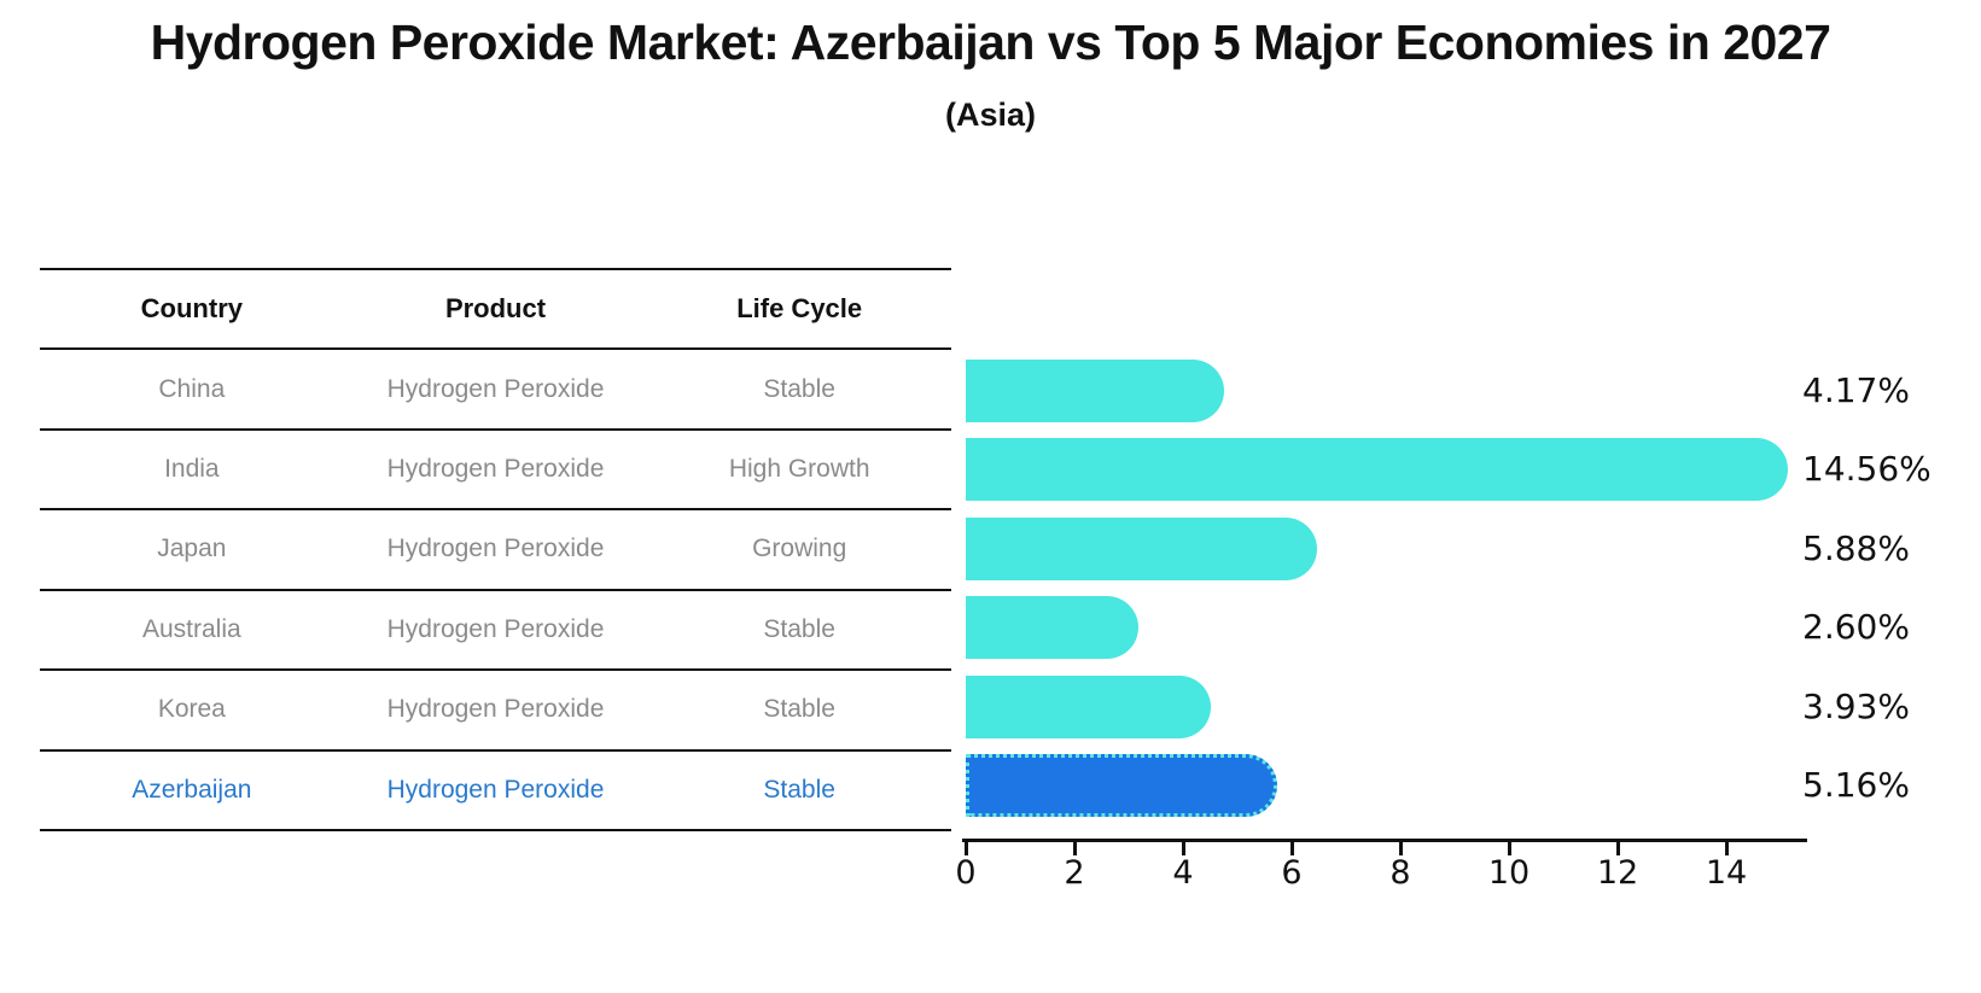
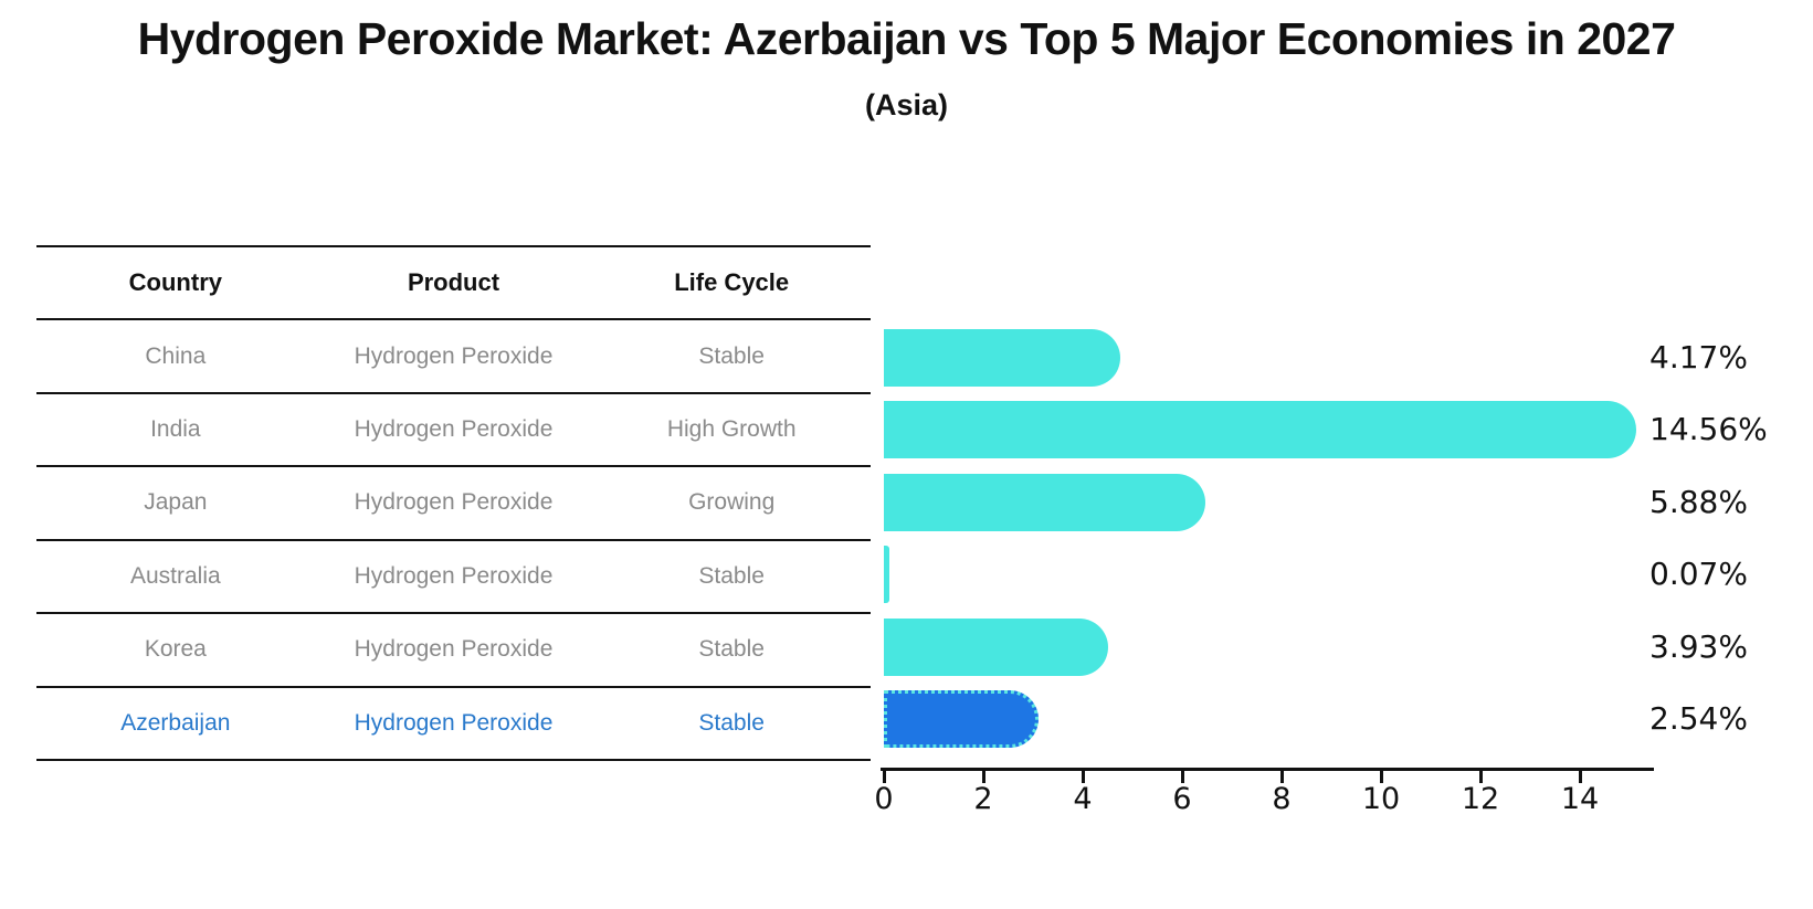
Australia: 2.60% -> 0.07%
Azerbaijan: 5.16% -> 2.54%
